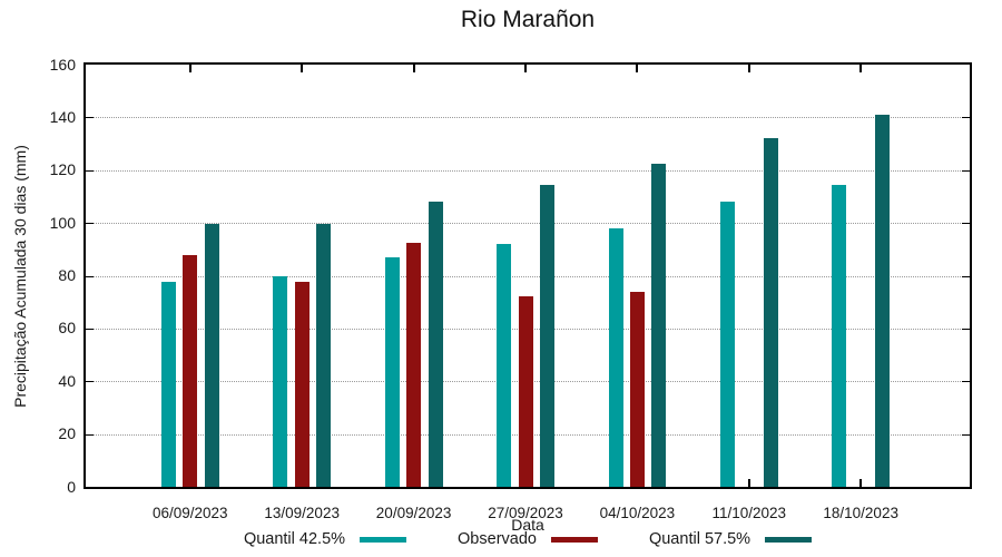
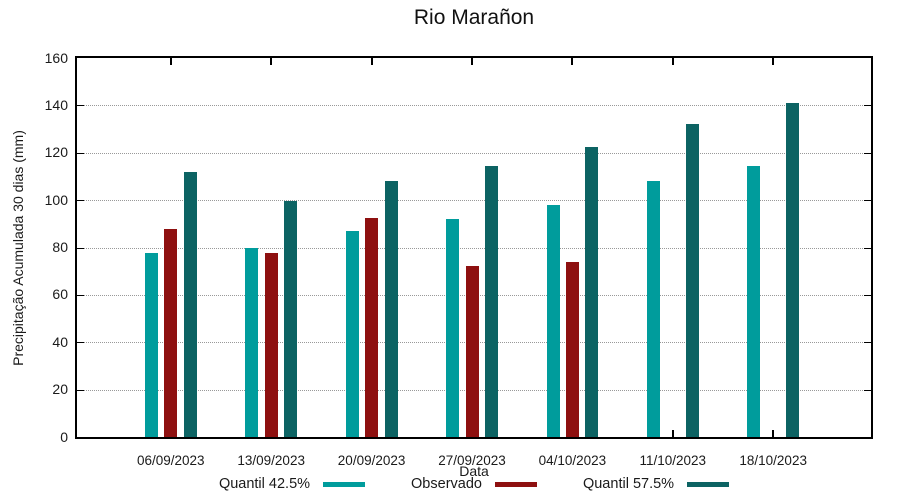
Quantil 57.5%/06/09/2023: 100 -> 112
